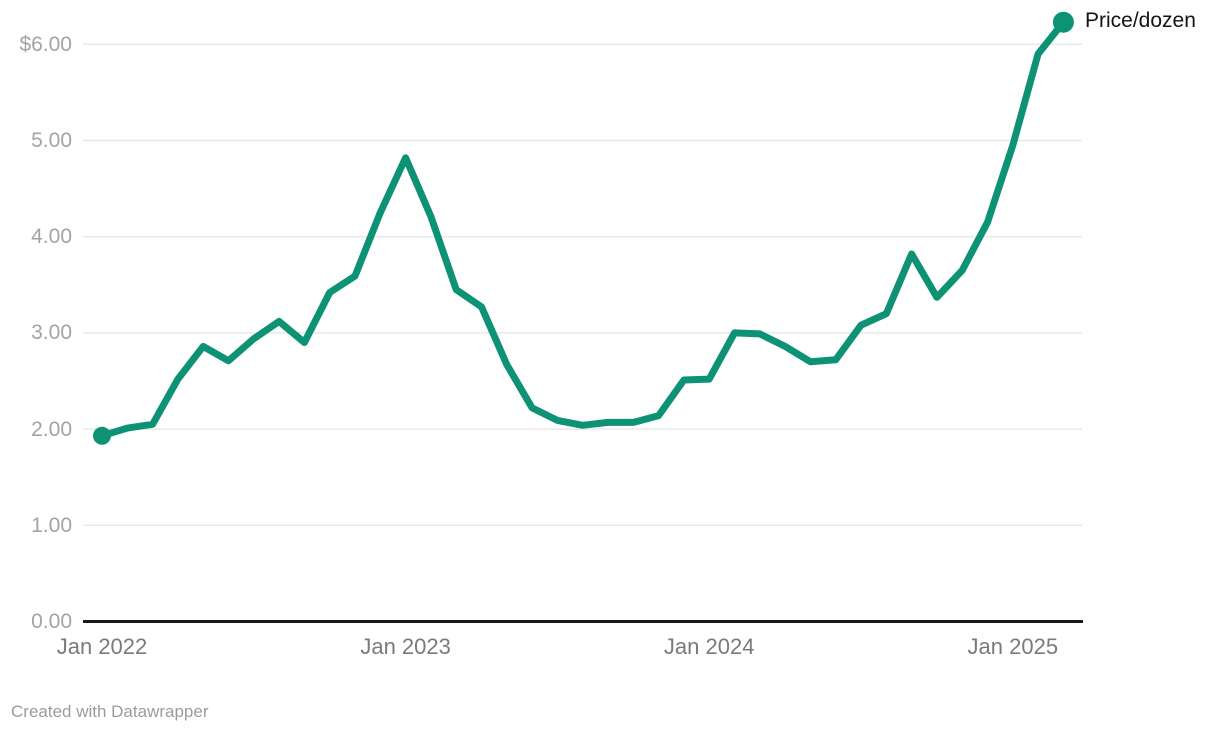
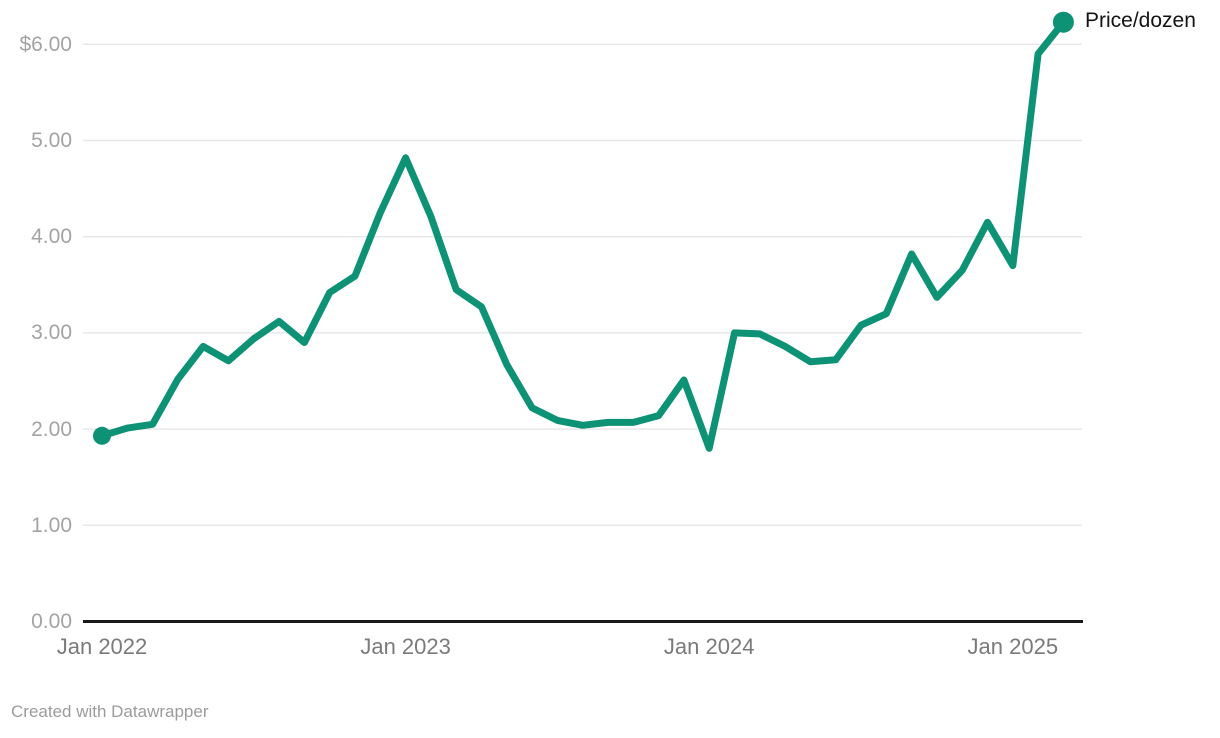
Jan 2024: $2.5 -> $1.8
Jan 2025: $5.0 -> $3.7
